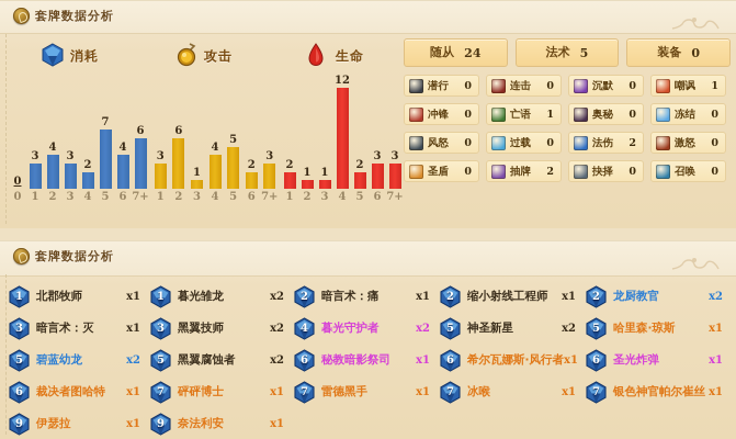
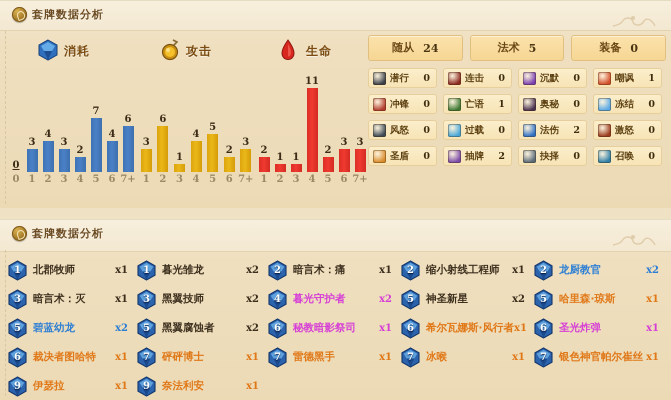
生命/4: 12 -> 11
